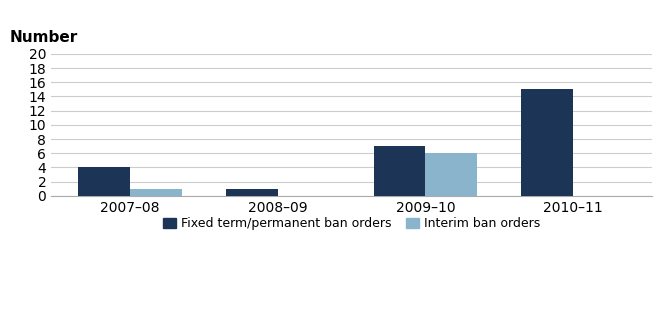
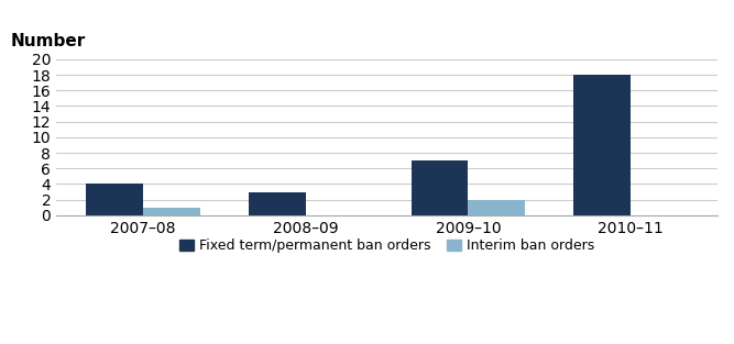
Fixed term/permanent ban orders/2008–09: 1 -> 3
Interim ban orders/2009–10: 6 -> 2
Fixed term/permanent ban orders/2010–11: 15 -> 18
